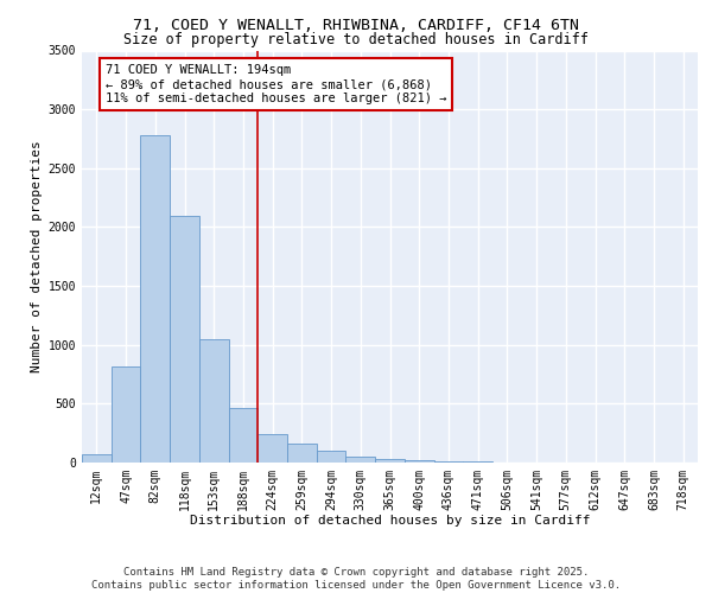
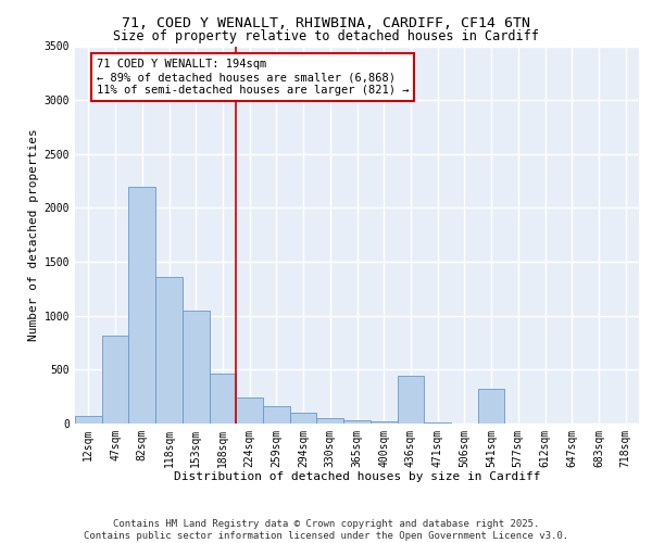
82sqm: 2780 -> 2200
118sqm: 2100 -> 1360
436sqm: 20 -> 440
541sqm: 0 -> 320
